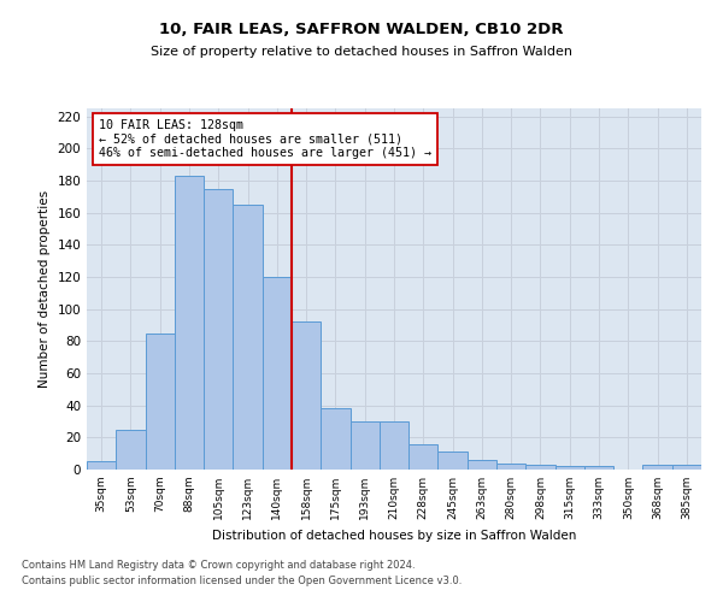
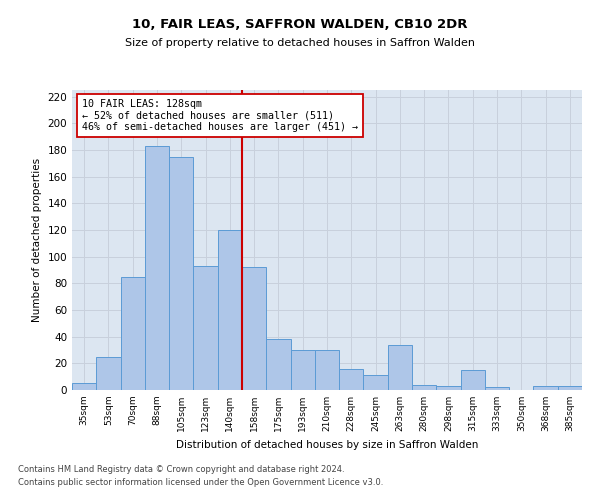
123sqm: 165 -> 93
263sqm: 6 -> 34
315sqm: 2 -> 15
